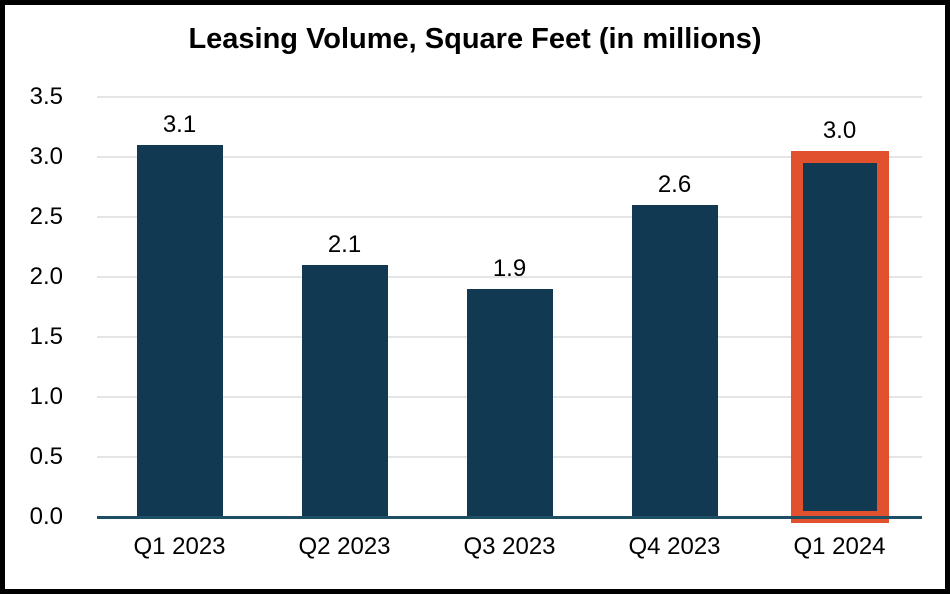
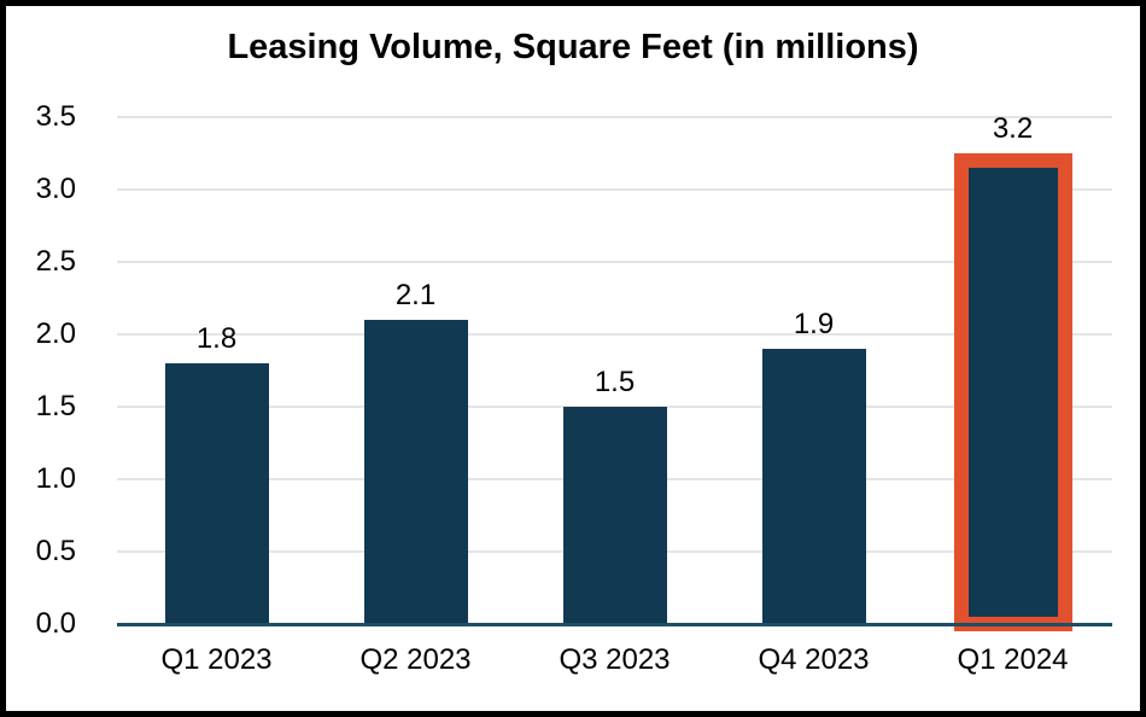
Q1 2023: 3.1 -> 1.8
Q3 2023: 1.9 -> 1.5
Q4 2023: 2.6 -> 1.9
Q1 2024: 3.0 -> 3.2
